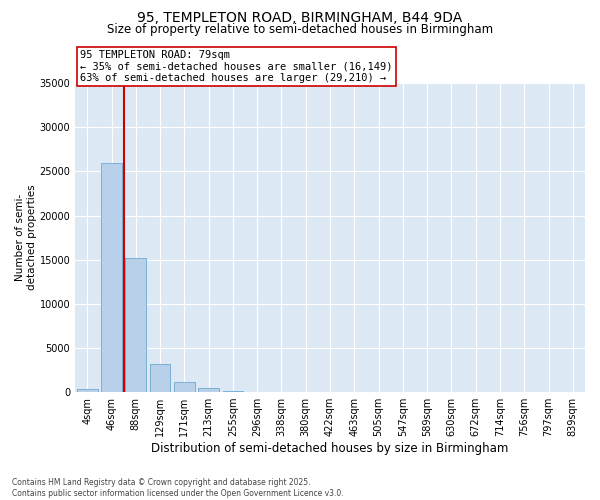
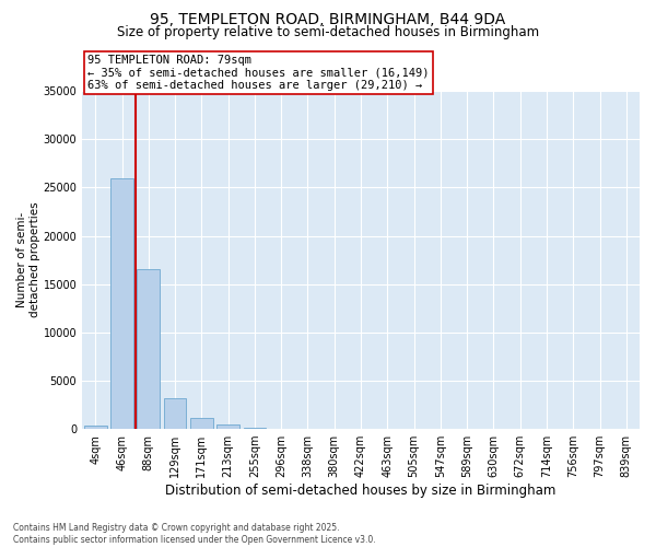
88sqm: 15200 -> 16600
